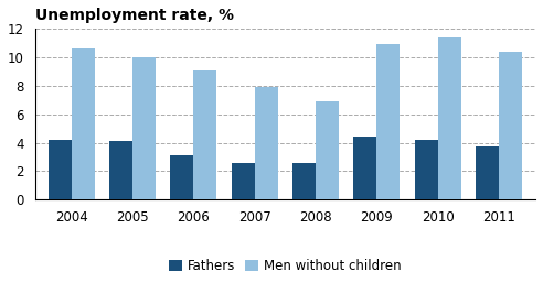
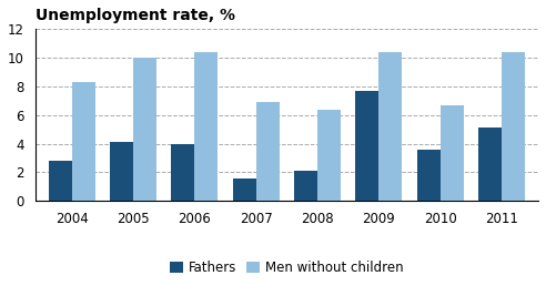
Fathers/2004: 4.2 -> 2.8
Men without children/2004: 10.6 -> 8.3
Fathers/2006: 3.1 -> 4.0
Men without children/2006: 9.1 -> 10.4
Fathers/2007: 2.6 -> 1.6
Men without children/2007: 7.9 -> 6.9
Fathers/2008: 2.6 -> 2.1
Men without children/2008: 6.9 -> 6.4
Fathers/2009: 4.4 -> 7.7
Men without children/2009: 10.9 -> 10.4
Fathers/2010: 4.2 -> 3.6
Men without children/2010: 11.4 -> 6.7
Fathers/2011: 3.7 -> 5.1
